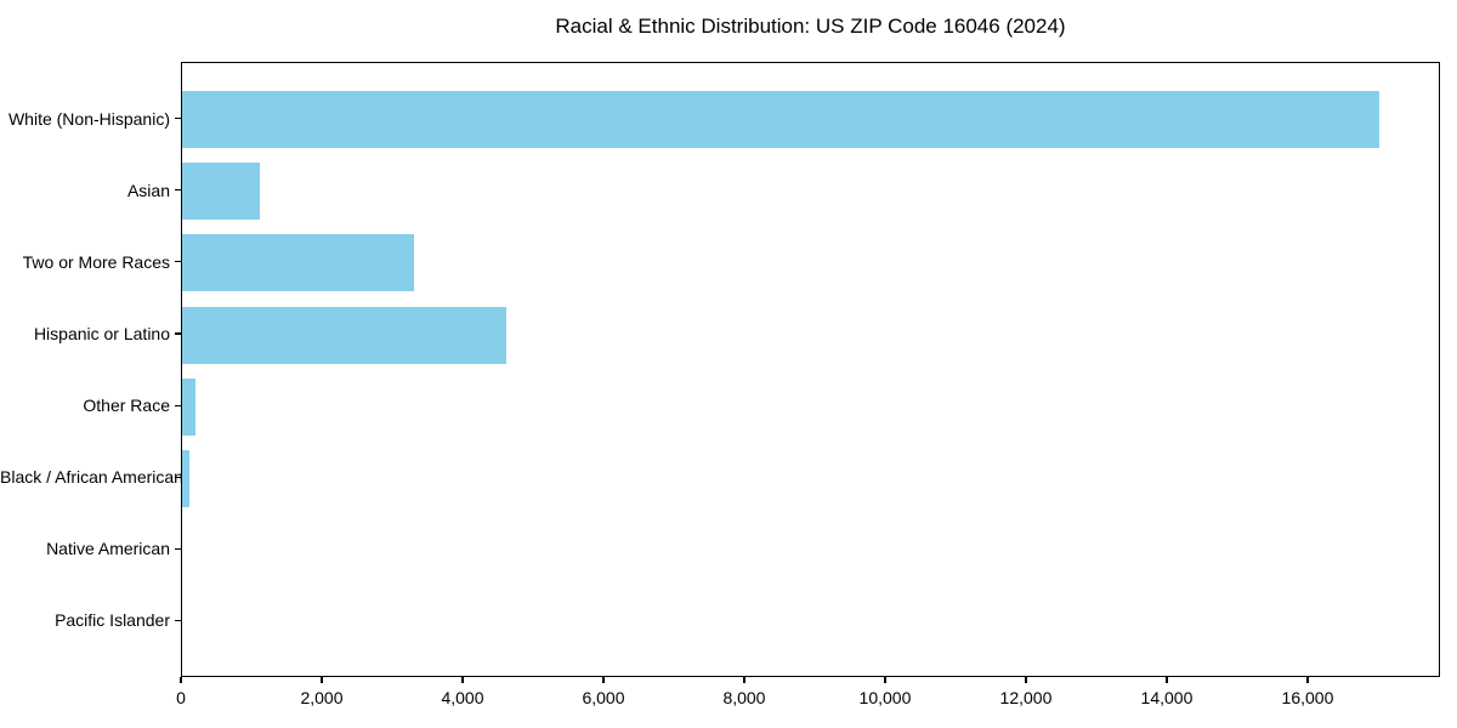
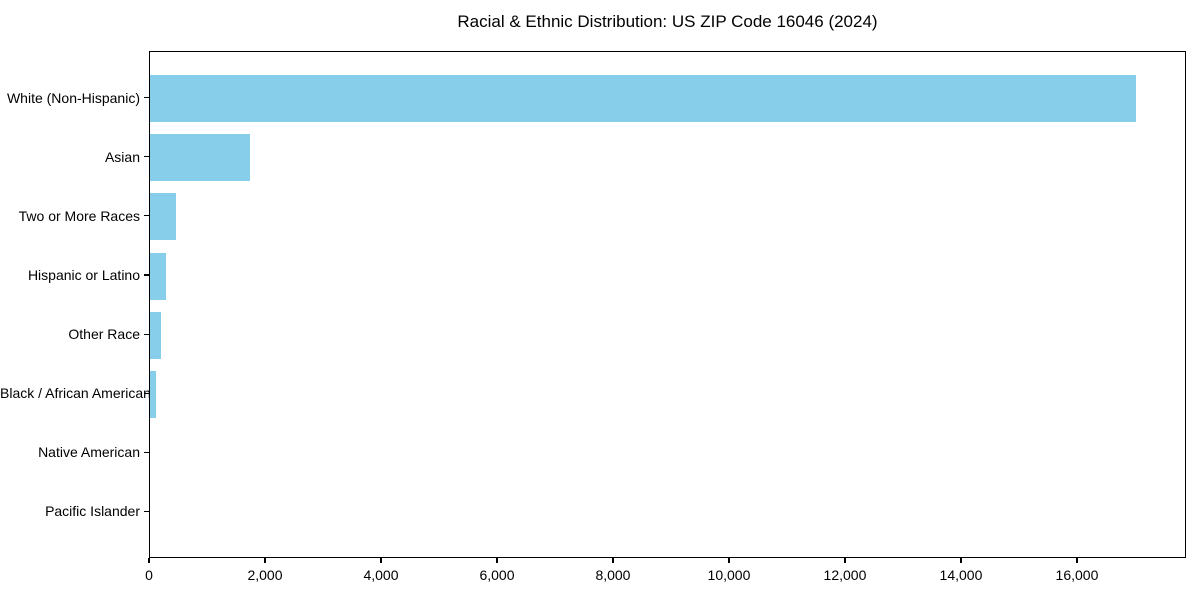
Asian: 1100 -> 1700
Two or More Races: 3300 -> 400
Hispanic or Latino: 4600 -> 300
